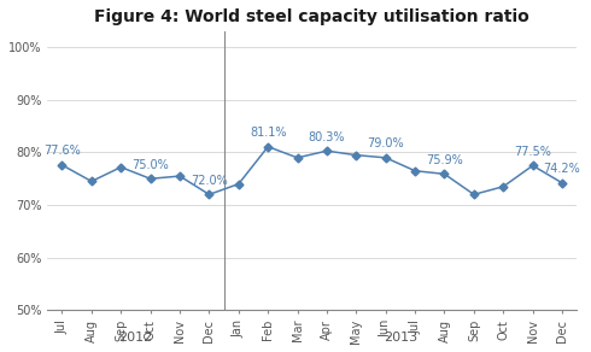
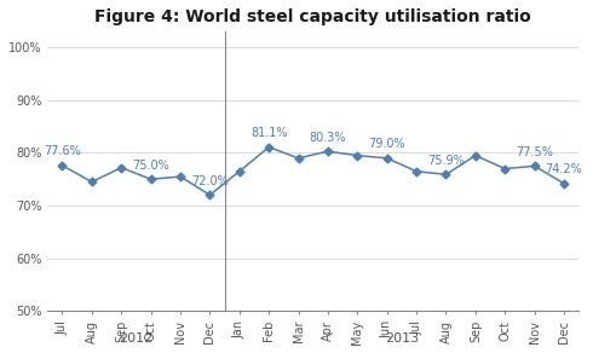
Jan: 74.0% -> 76.5%
Sep: 72.0% -> 79.5%
Oct: 73.5% -> 77.0%
